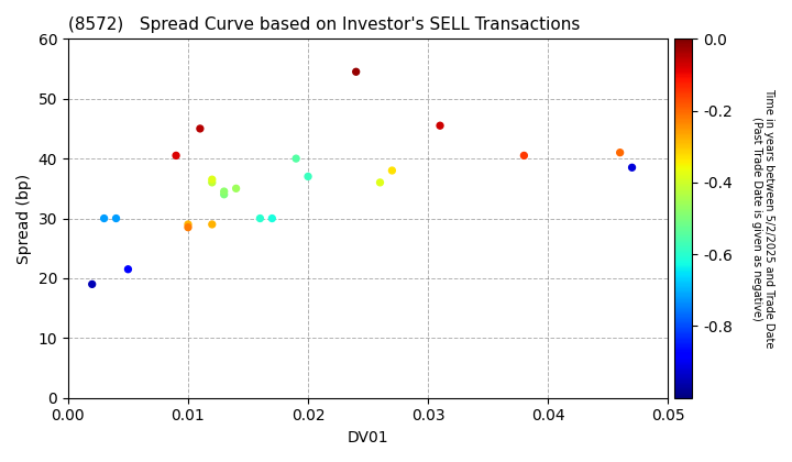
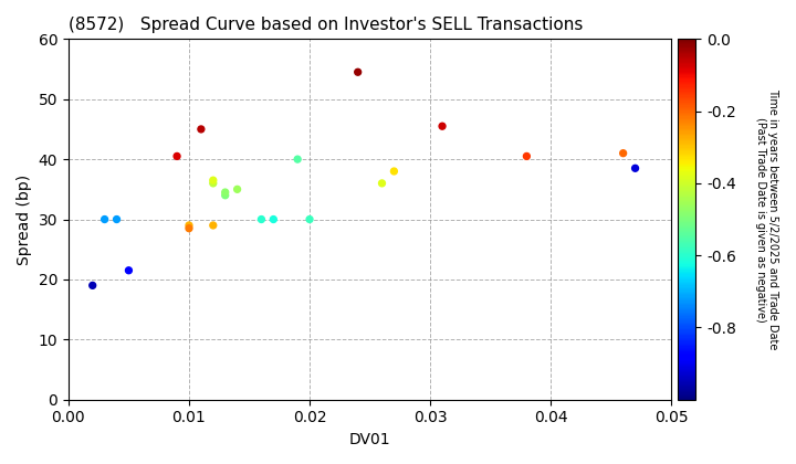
0.02: 37.0 -> 30.0
